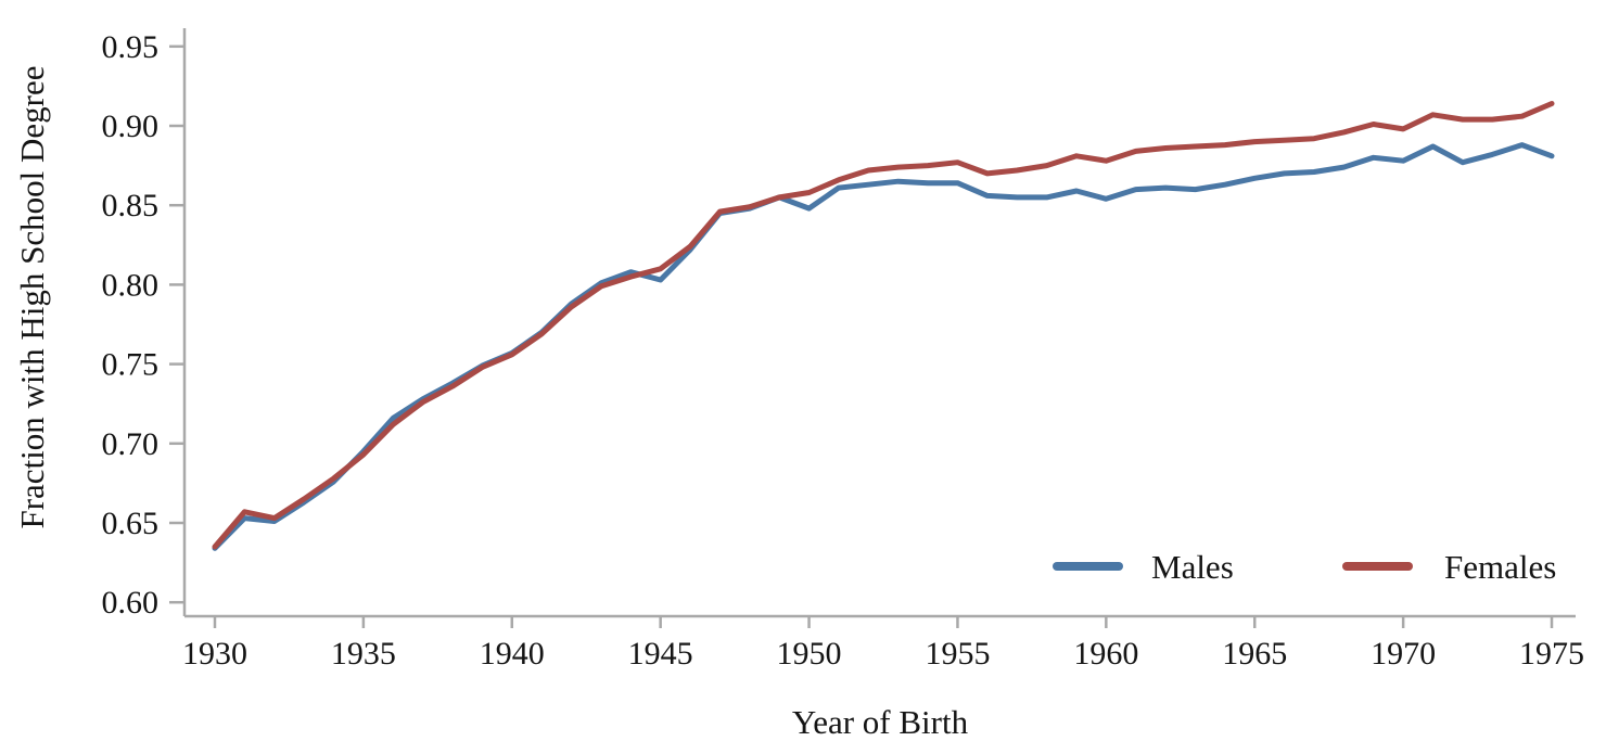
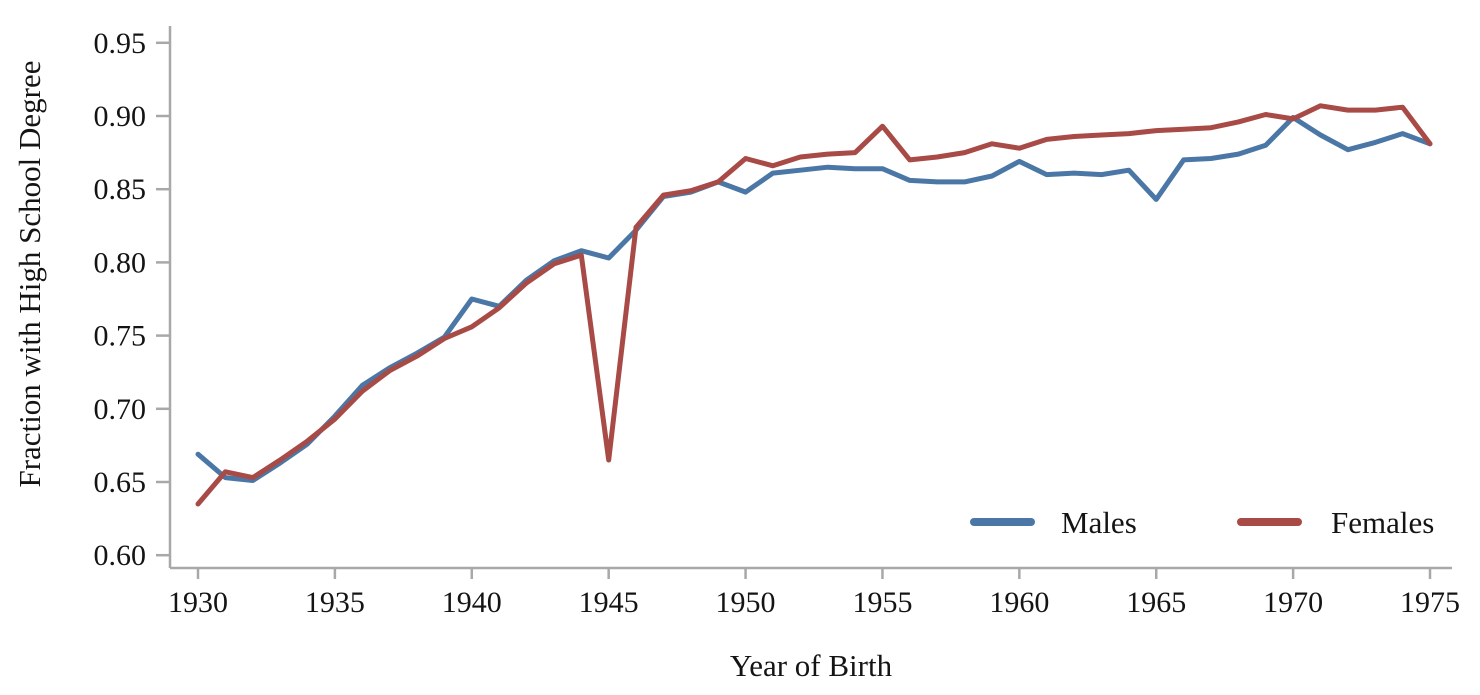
Males/1930: 0.634 -> 0.669
Males/1940: 0.757 -> 0.775
Females/1945: 0.810 -> 0.665
Females/1950: 0.858 -> 0.871
Females/1955: 0.877 -> 0.893
Males/1960: 0.854 -> 0.869
Males/1965: 0.867 -> 0.843
Males/1970: 0.878 -> 0.899
Females/1975: 0.914 -> 0.881
